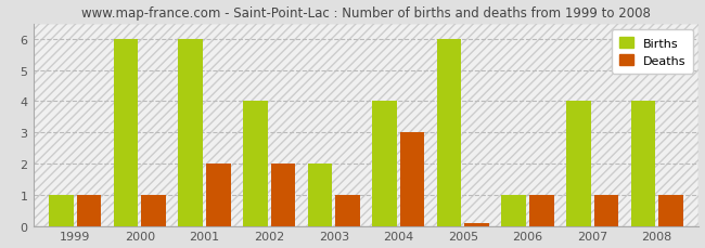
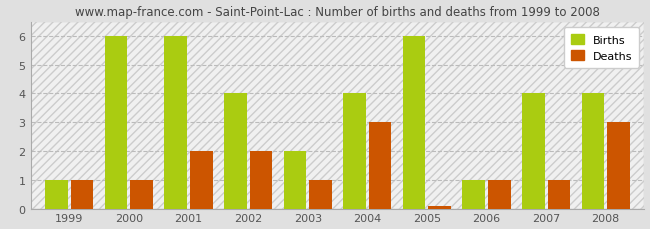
Deaths/2008: 1.00 -> 3.00
